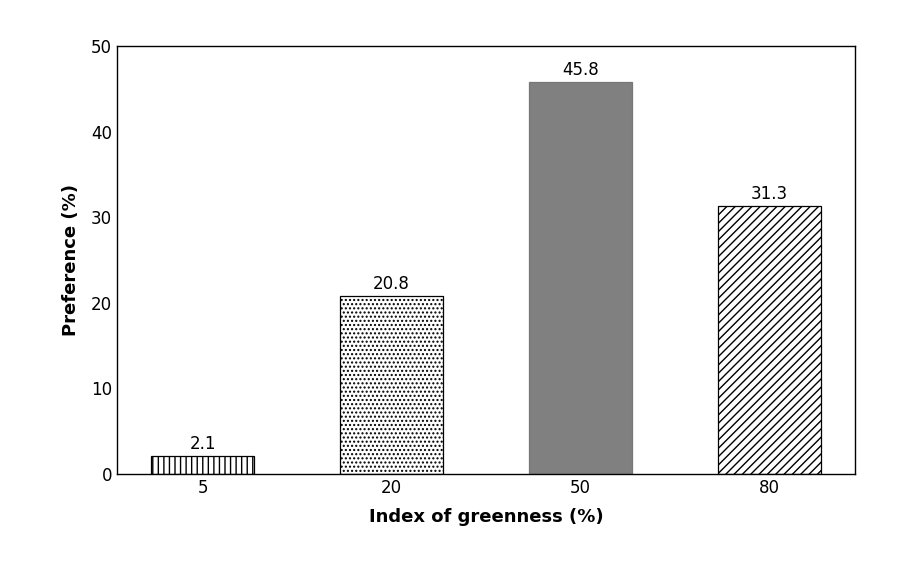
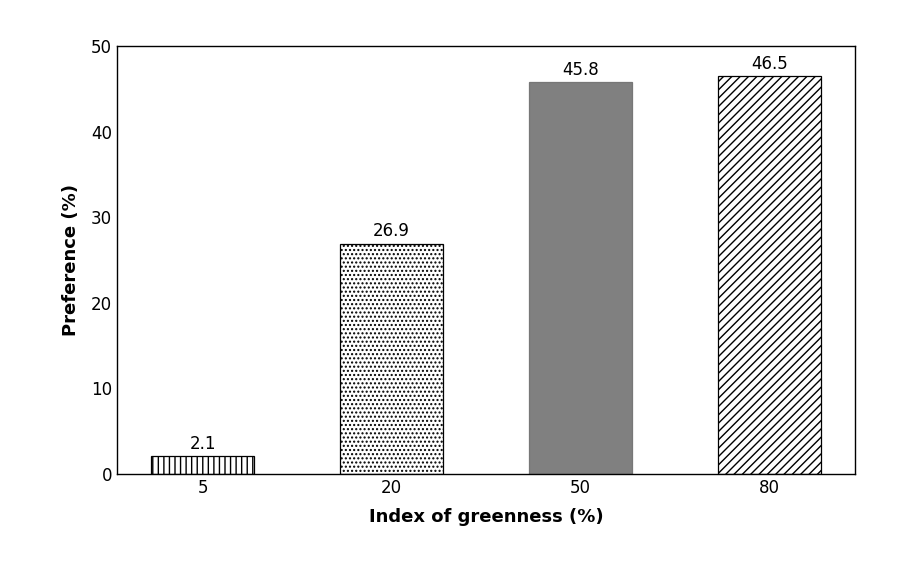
20: 20.8 -> 26.9
80: 31.3 -> 46.5
